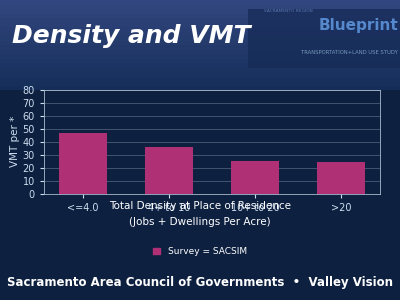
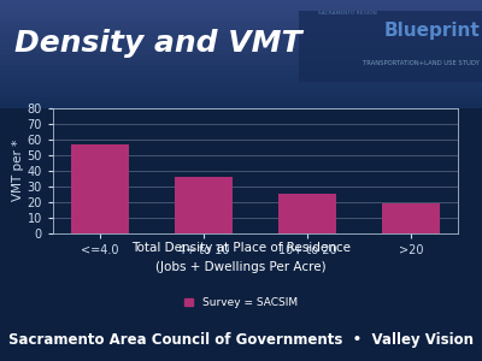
<=4.0: 47 -> 57
>20: 24 -> 19
